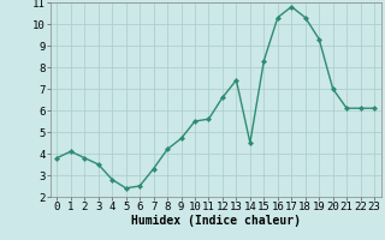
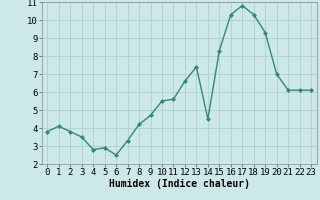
5: 2.4 -> 2.9
